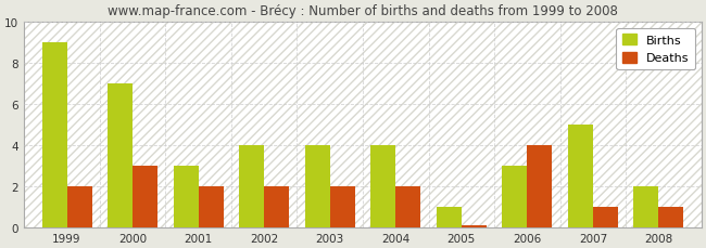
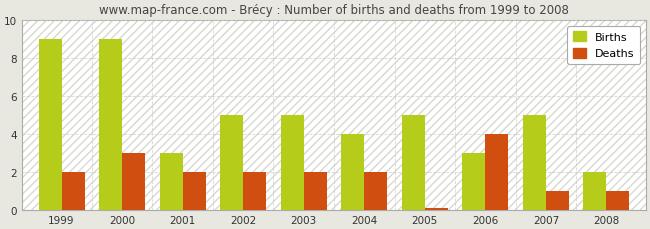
Births/2000: 7 -> 9
Births/2002: 4 -> 5
Births/2003: 4 -> 5
Births/2005: 1 -> 5
